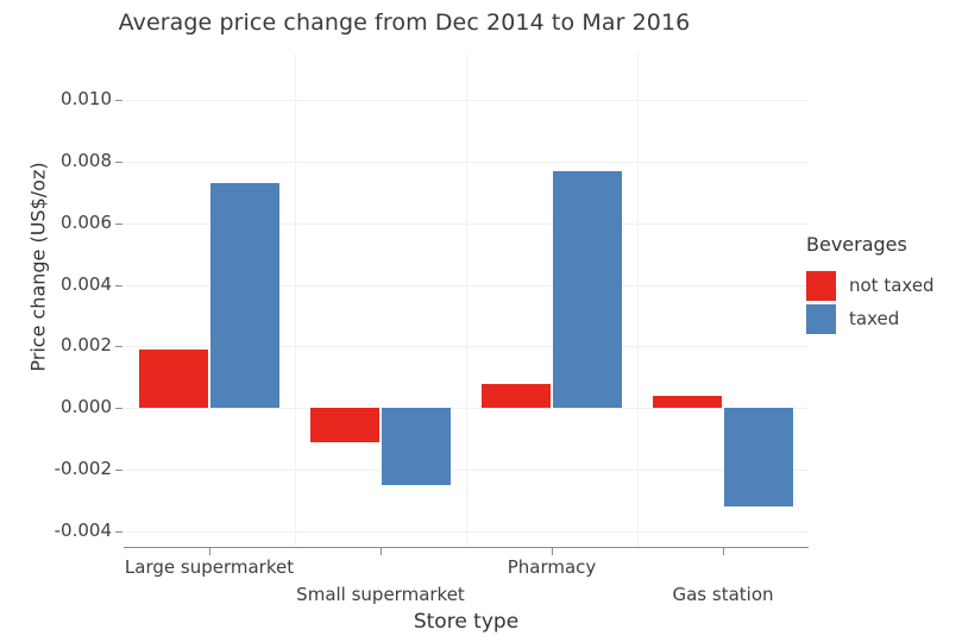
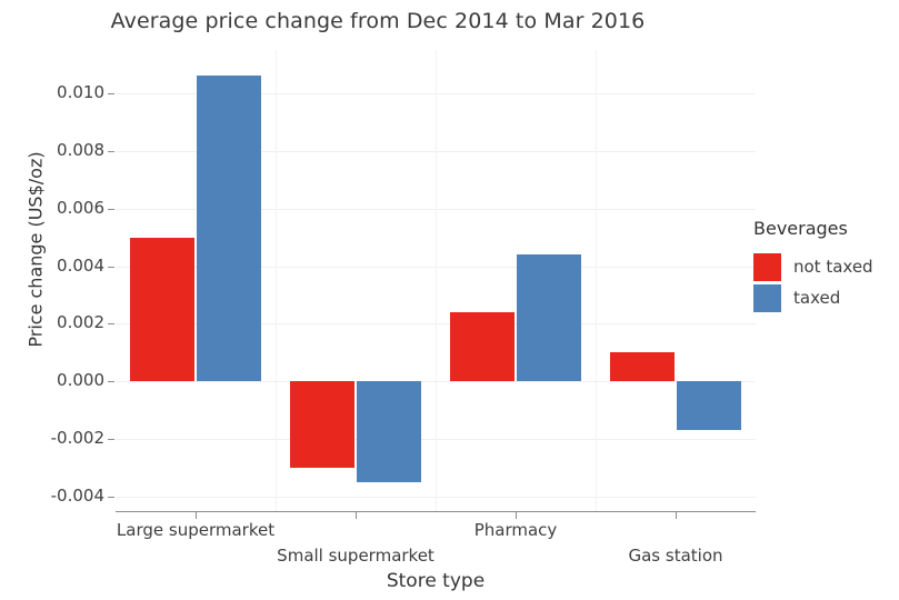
not taxed/Large supermarket: 0.0019 -> 0.0050
taxed/Large supermarket: 0.0073 -> 0.0106
not taxed/Small supermarket: -0.0011 -> -0.0030
taxed/Small supermarket: -0.0025 -> -0.0035
not taxed/Pharmacy: 0.0008 -> 0.0024
taxed/Pharmacy: 0.0077 -> 0.0044
not taxed/Gas station: 0.0004 -> 0.0010
taxed/Gas station: -0.0032 -> -0.0017
